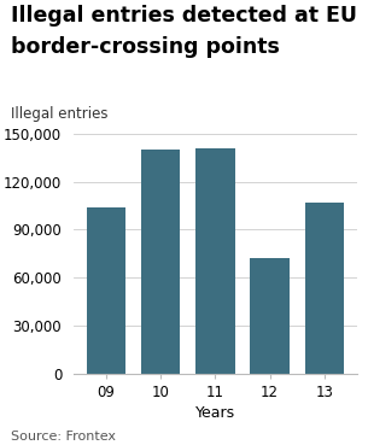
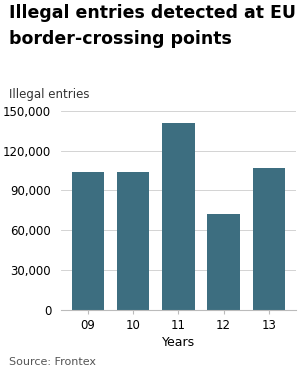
10: 140,000 -> 104,000
